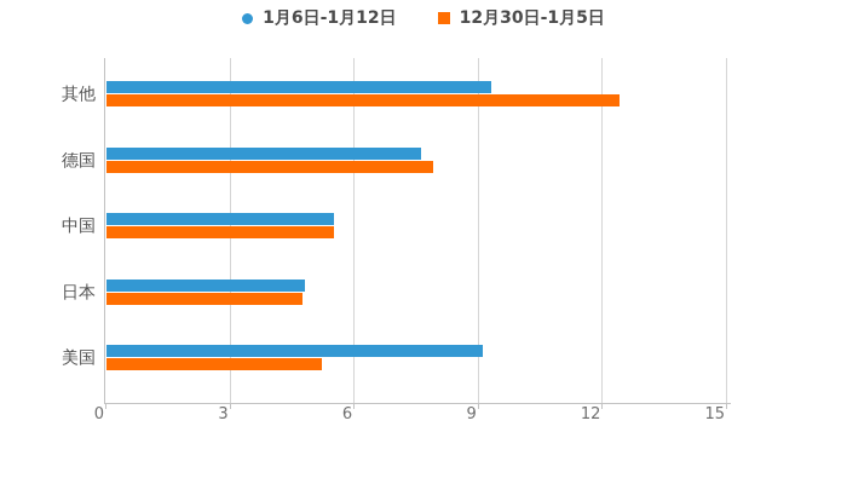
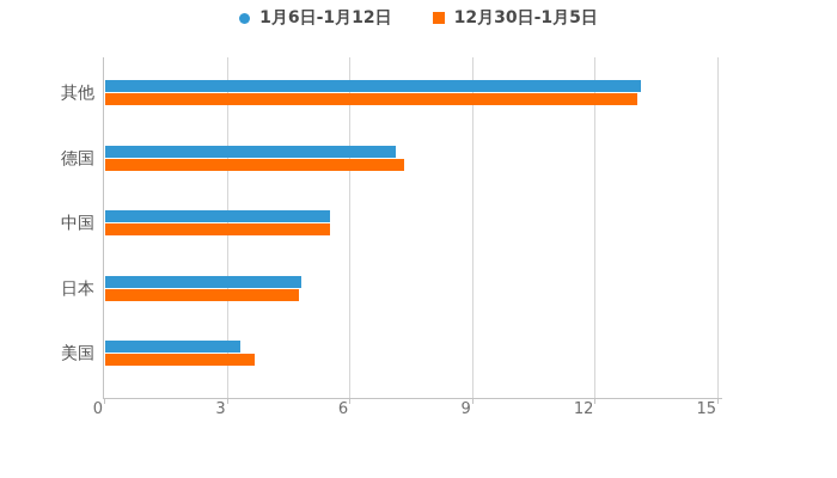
1月6日-1月12日/其他: 9.3 -> 13.1
12月30日-1月5日/其他: 12.4 -> 13.0
1月6日-1月12日/德国: 7.6 -> 7.1
12月30日-1月5日/德国: 7.9 -> 7.3
1月6日-1月12日/美国: 9.1 -> 3.3
12月30日-1月5日/美国: 5.2 -> 3.6
